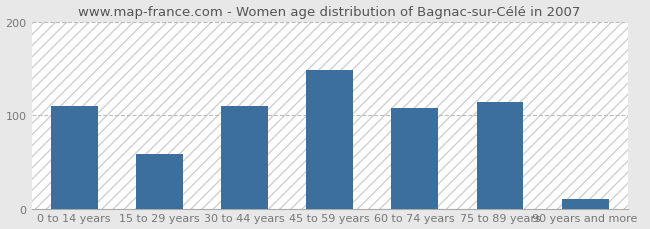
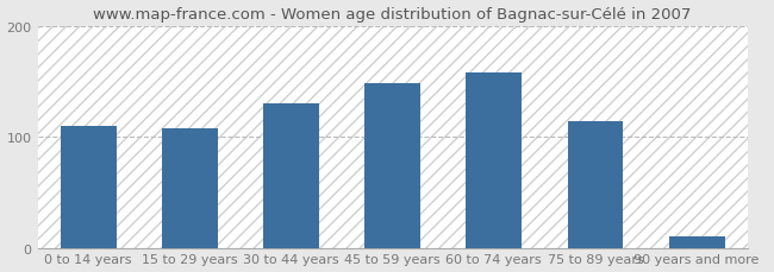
15 to 29 years: 58 -> 107
30 to 44 years: 110 -> 130
60 to 74 years: 108 -> 158
